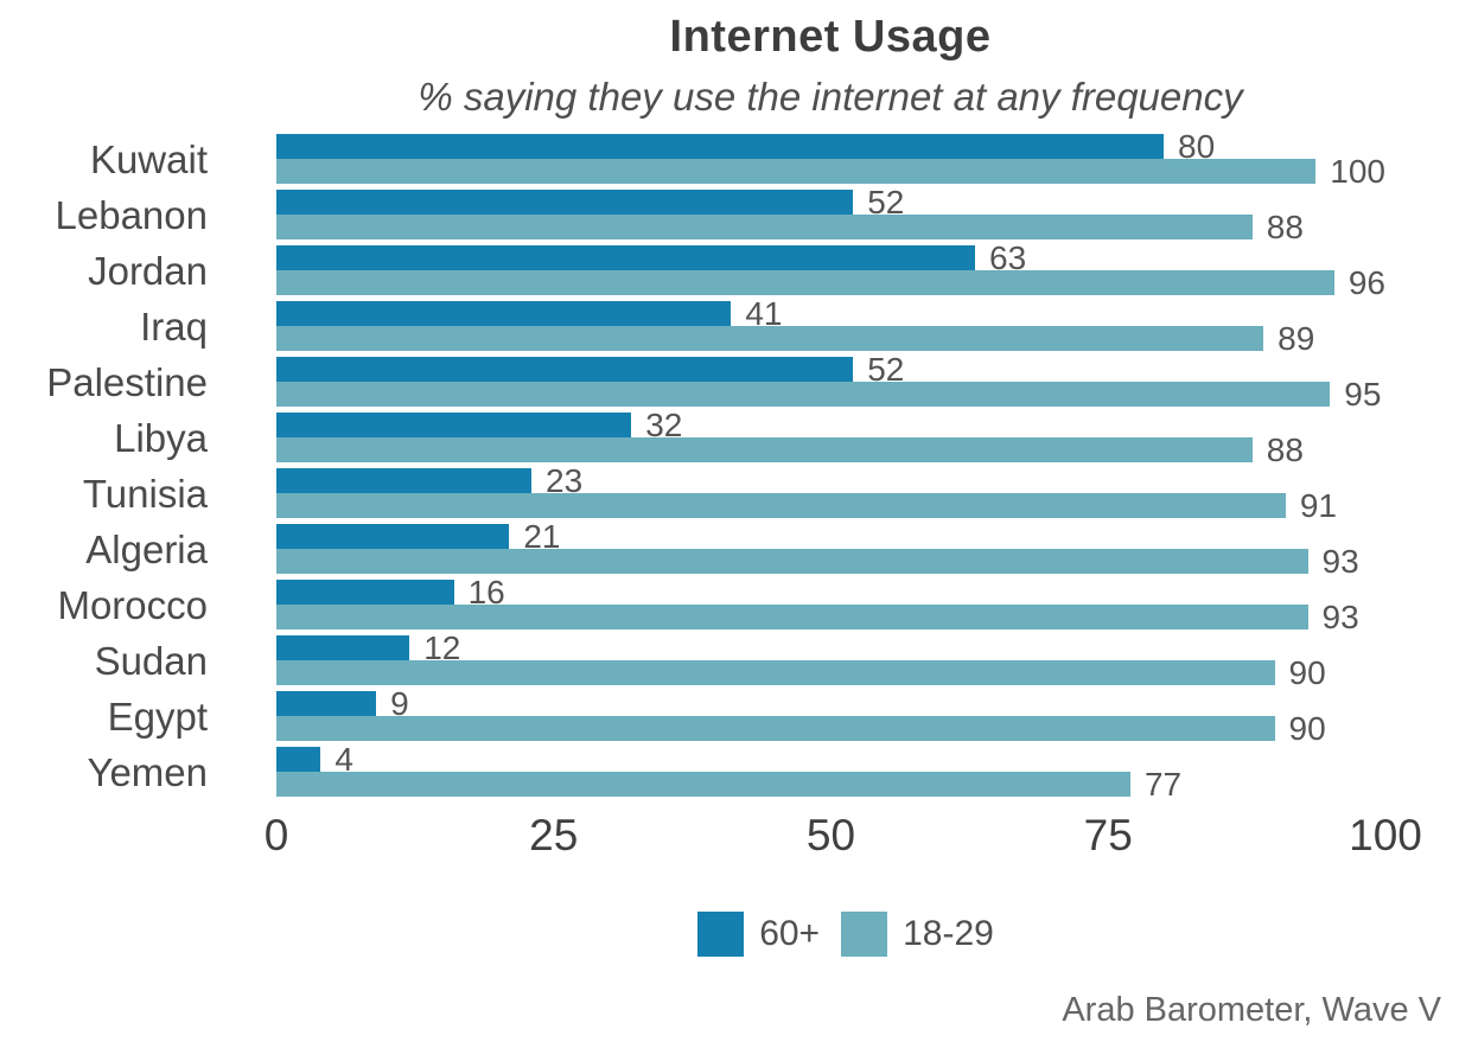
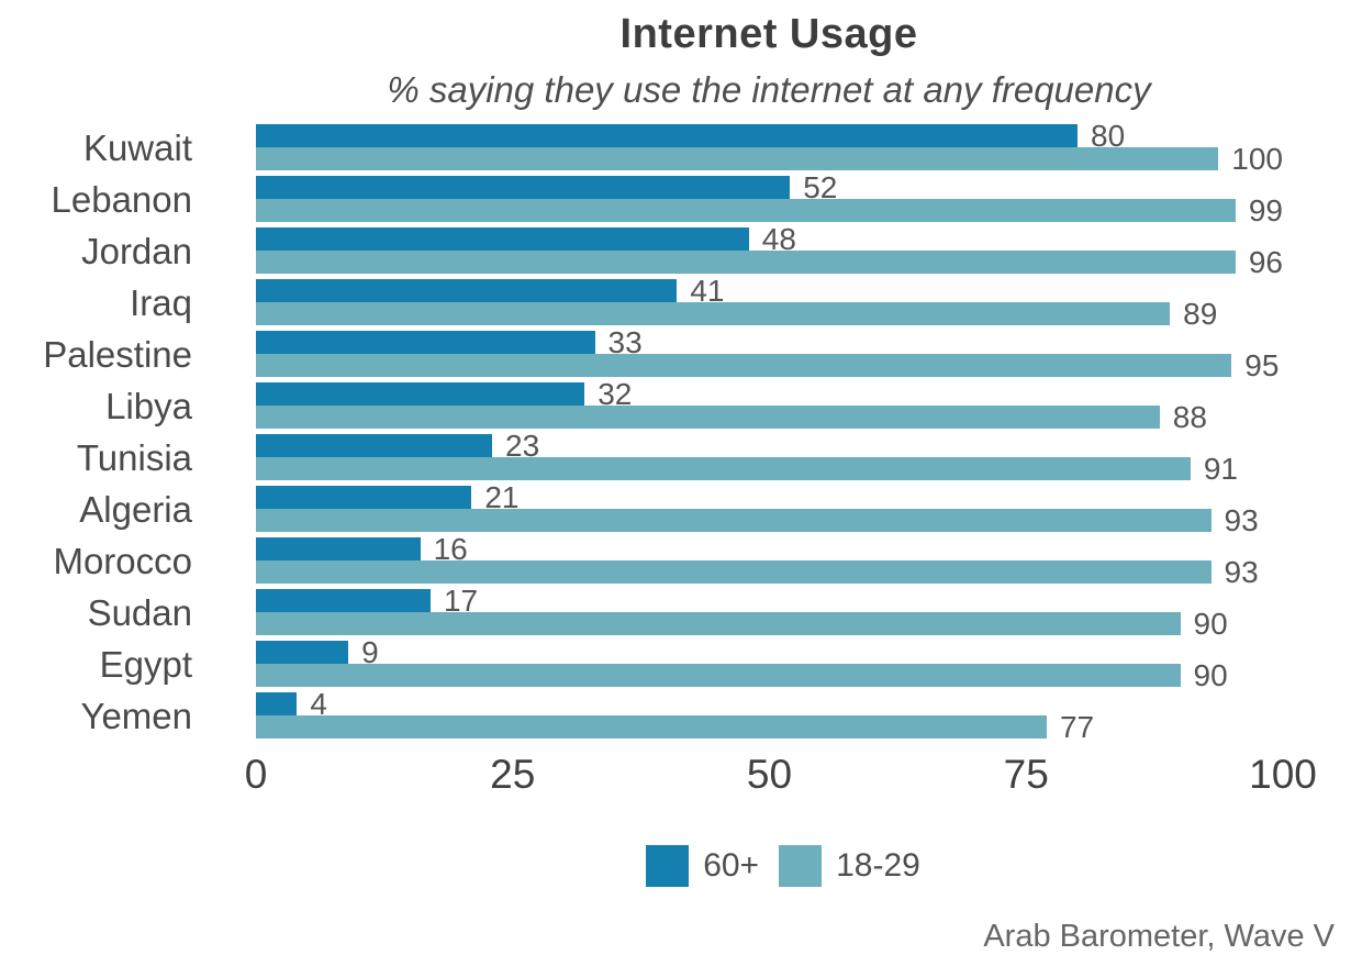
18-29/Lebanon: 88 -> 99
60+/Jordan: 63 -> 48
60+/Palestine: 52 -> 33
60+/Sudan: 12 -> 17
